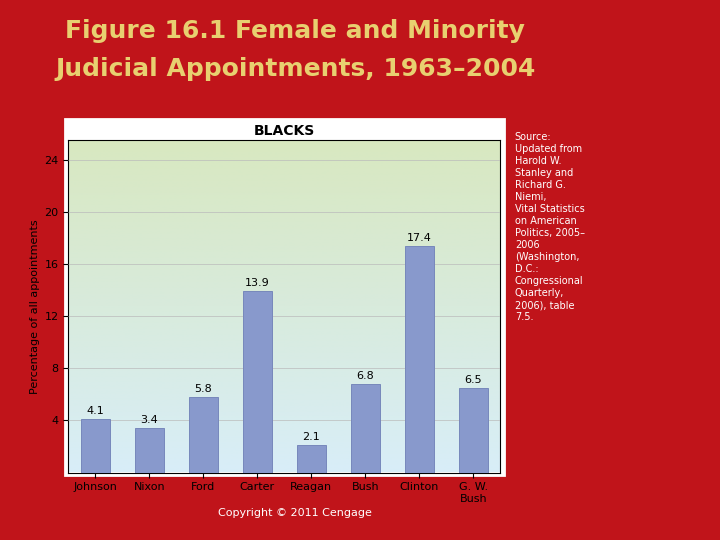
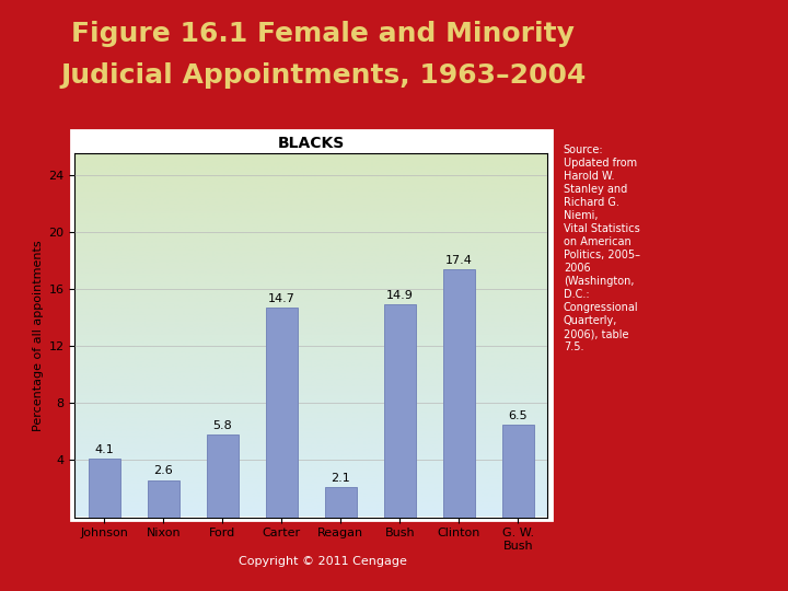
Nixon: 3.4 -> 2.6
Carter: 13.9 -> 14.7
Bush: 6.8 -> 14.9
